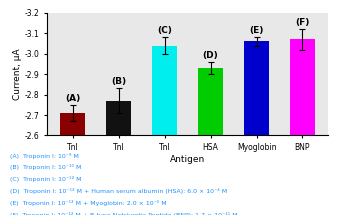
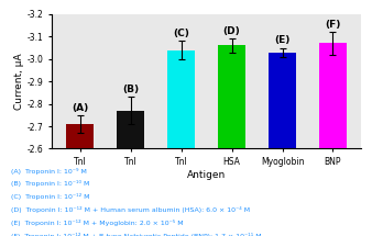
HSA: -2.93 -> -3.06
Myoglobin: -3.06 -> -3.03
